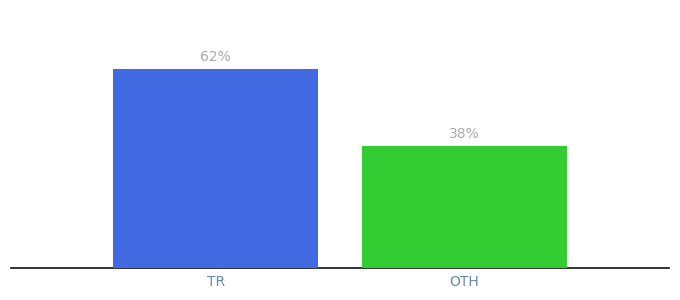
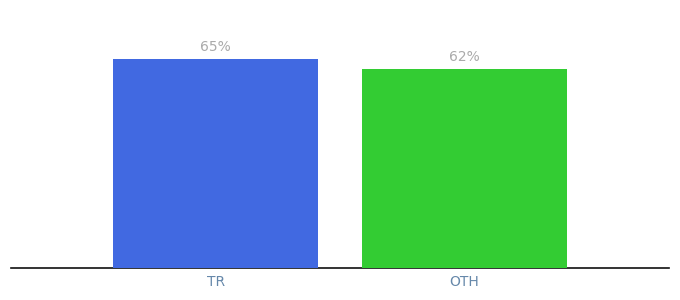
TR: 62% -> 65%
OTH: 38% -> 62%
